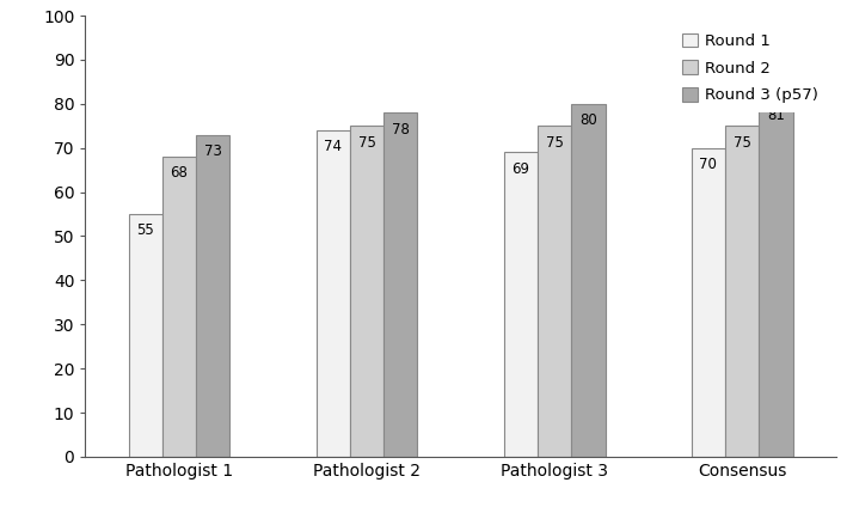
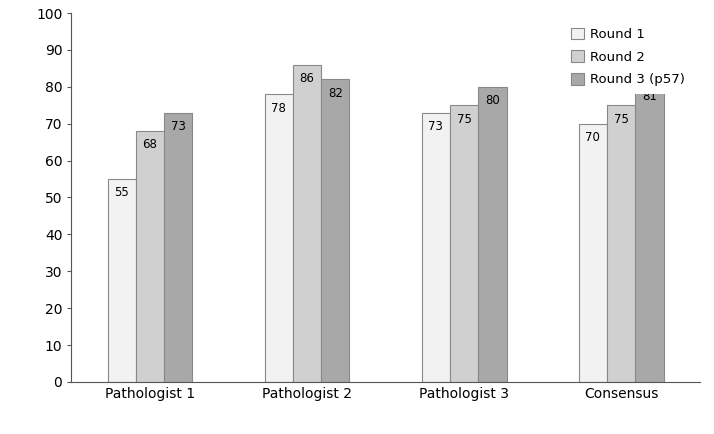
Round 1/Pathologist 2: 74 -> 78
Round 2/Pathologist 2: 75 -> 86
Round 3 (p57)/Pathologist 2: 78 -> 82
Round 1/Pathologist 3: 69 -> 73
